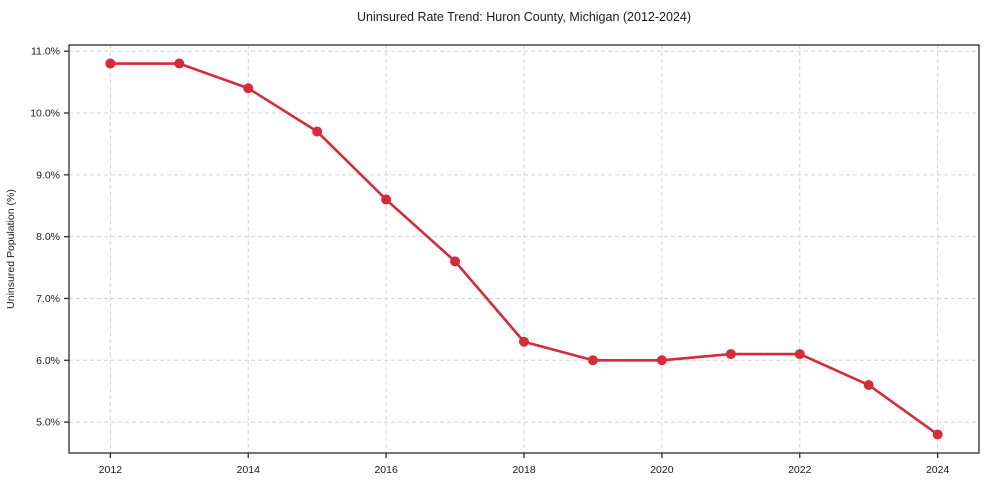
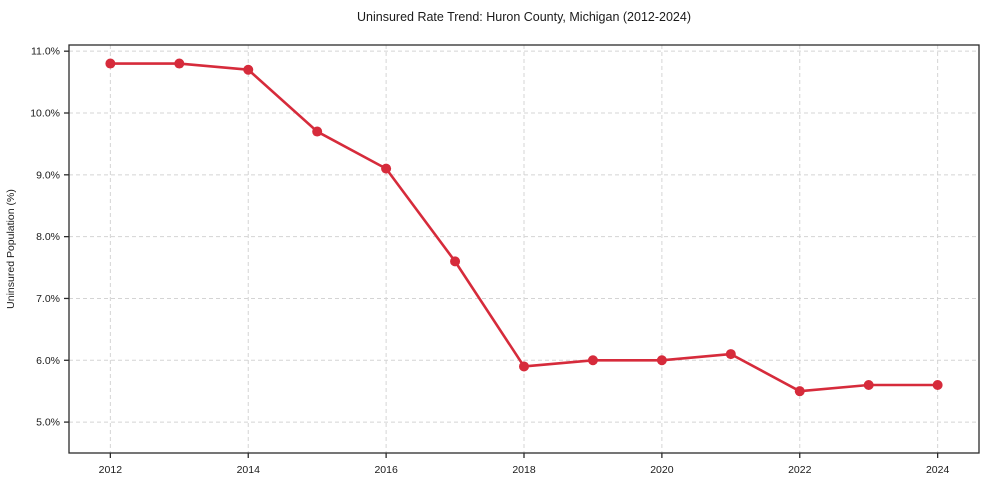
2014: 10.4% -> 10.7%
2016: 8.6% -> 9.1%
2018: 6.3% -> 5.9%
2022: 6.1% -> 5.5%
2024: 4.8% -> 5.6%
